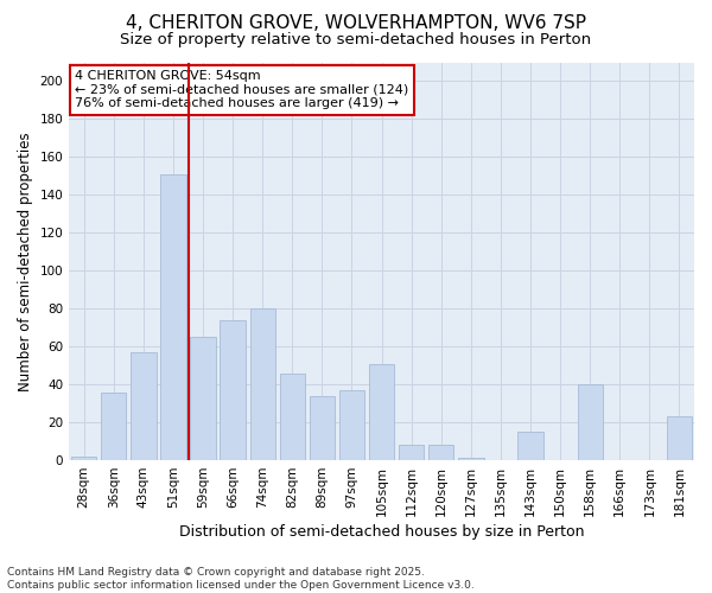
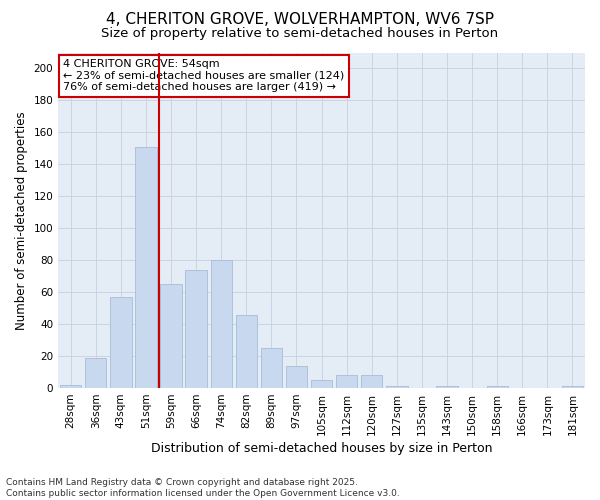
36sqm: 36 -> 19
89sqm: 34 -> 25
97sqm: 37 -> 14
105sqm: 51 -> 5
143sqm: 15 -> 1
158sqm: 40 -> 1
181sqm: 23 -> 1
